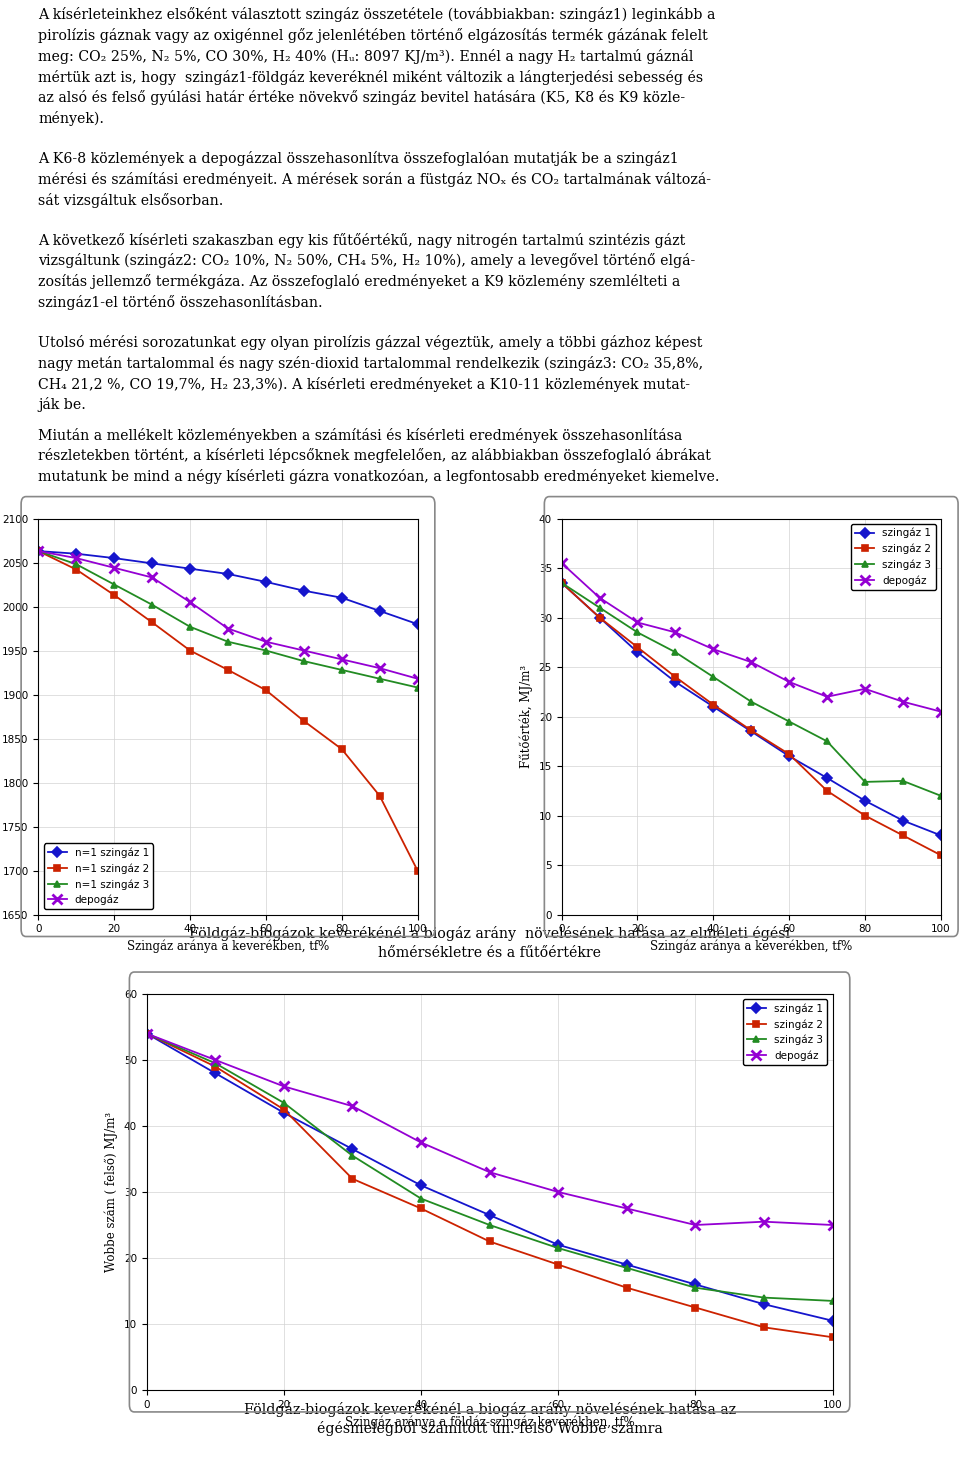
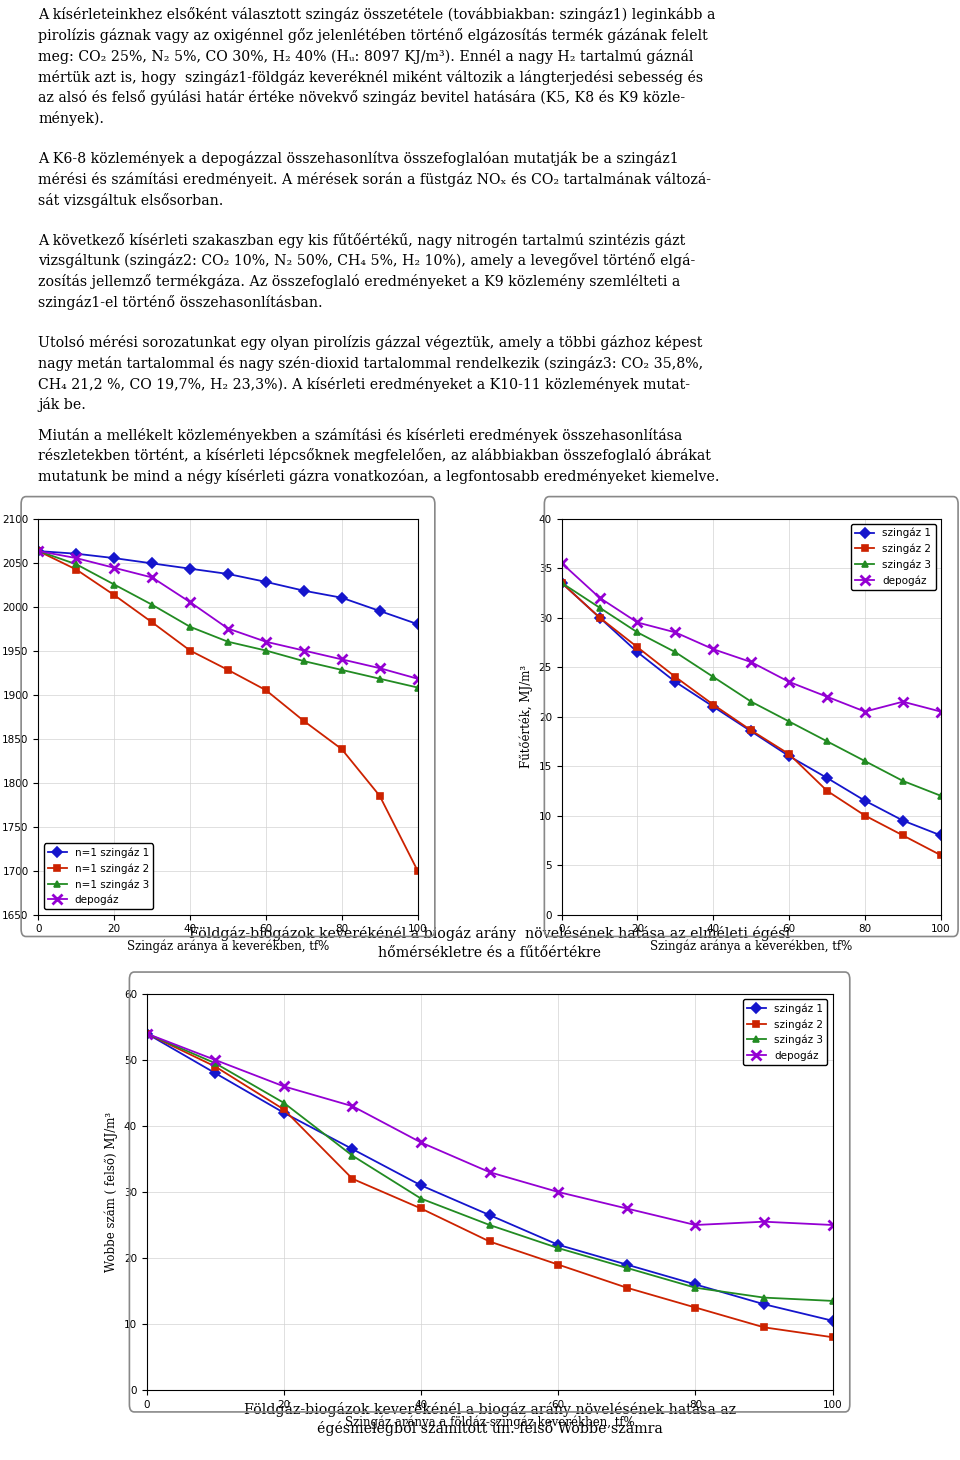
szingáz 3/80: 13.4 -> 15.5
depogáz/80: 22.8 -> 20.5
